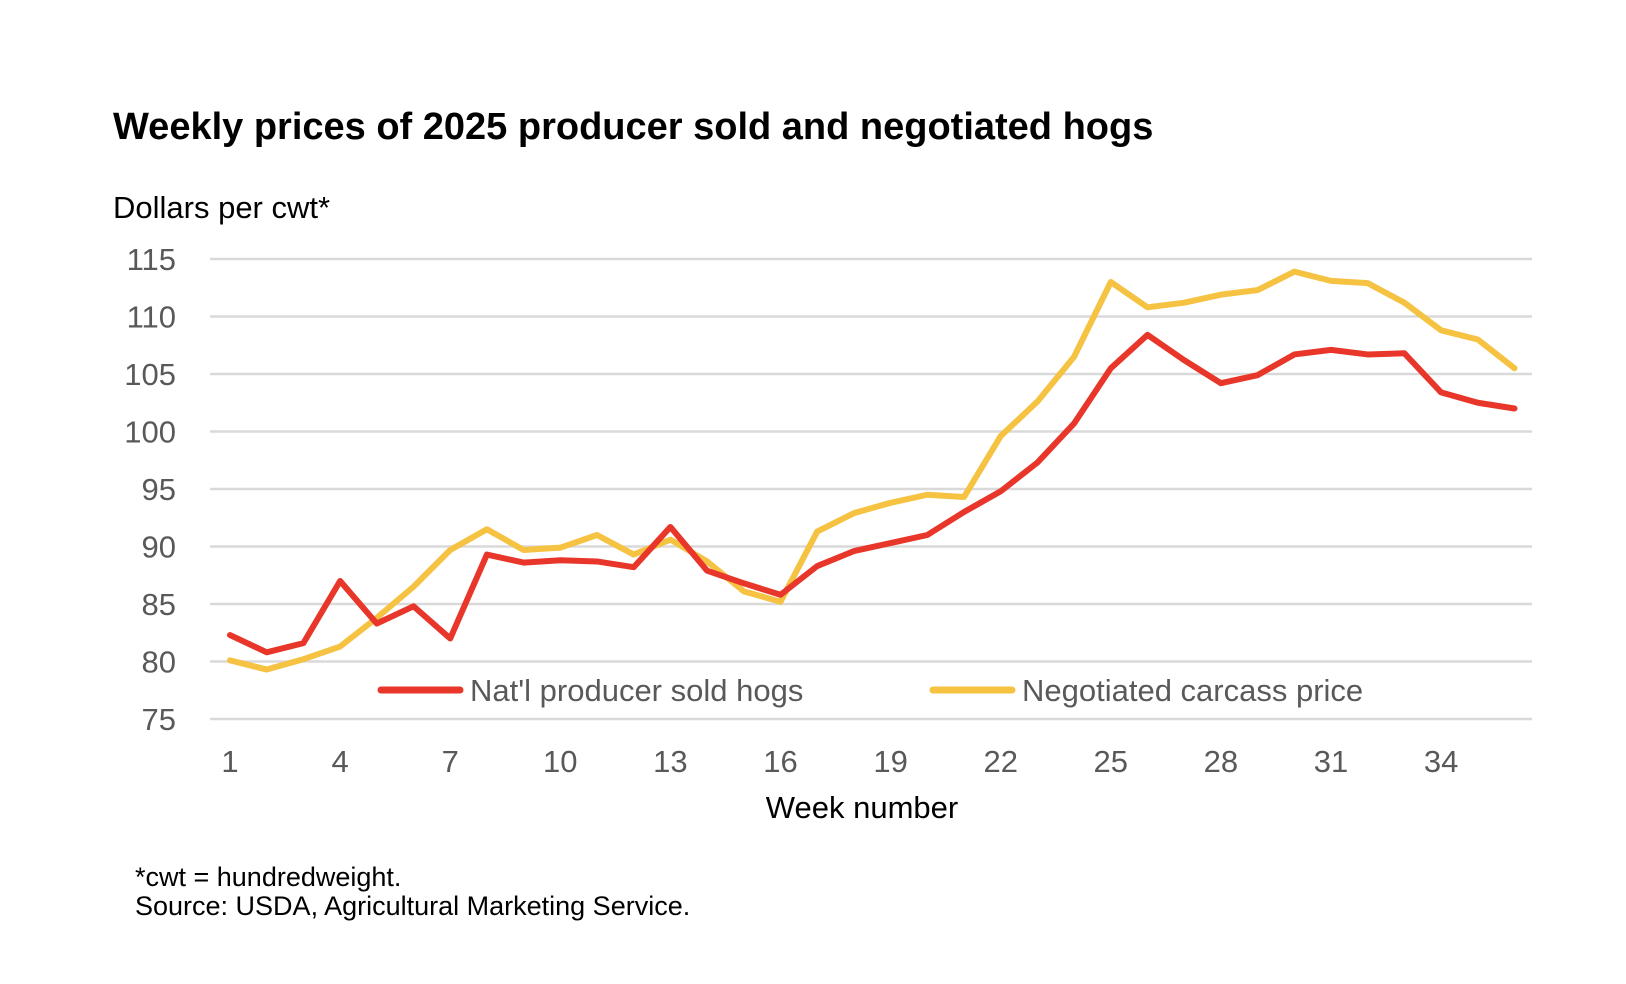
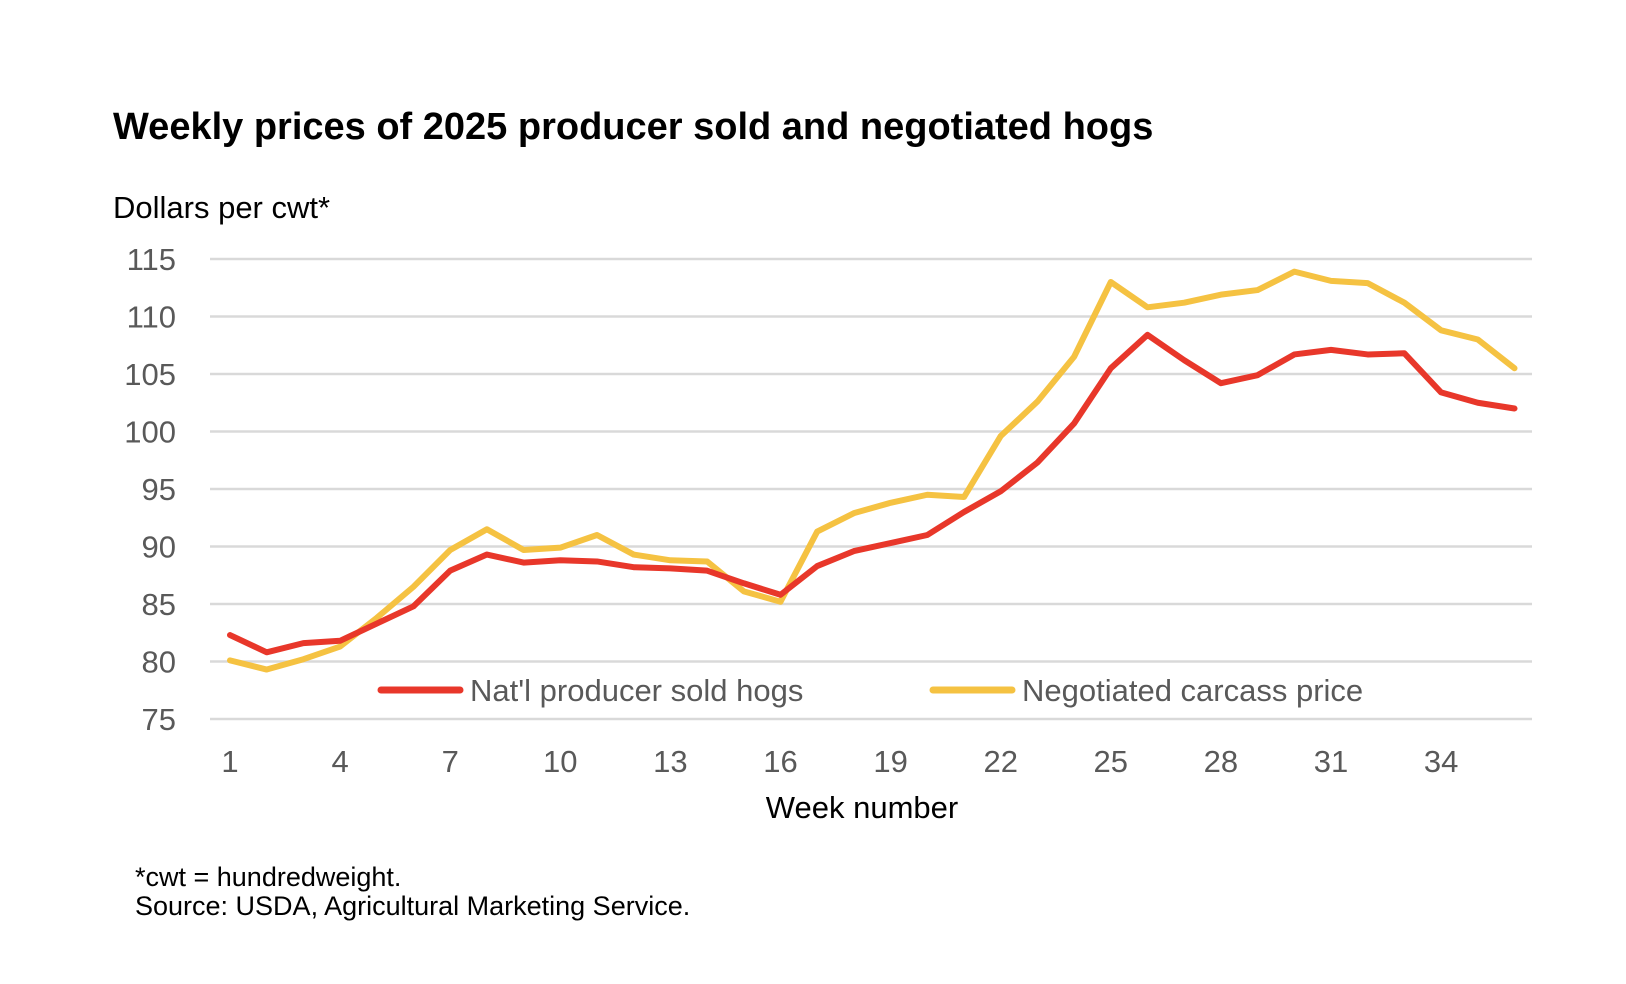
Nat'l producer sold hogs/4: 87.0 -> 81.8
Nat'l producer sold hogs/7: 82.0 -> 87.9
Nat'l producer sold hogs/13: 91.7 -> 88.1
Negotiated carcass price/13: 90.6 -> 88.8
